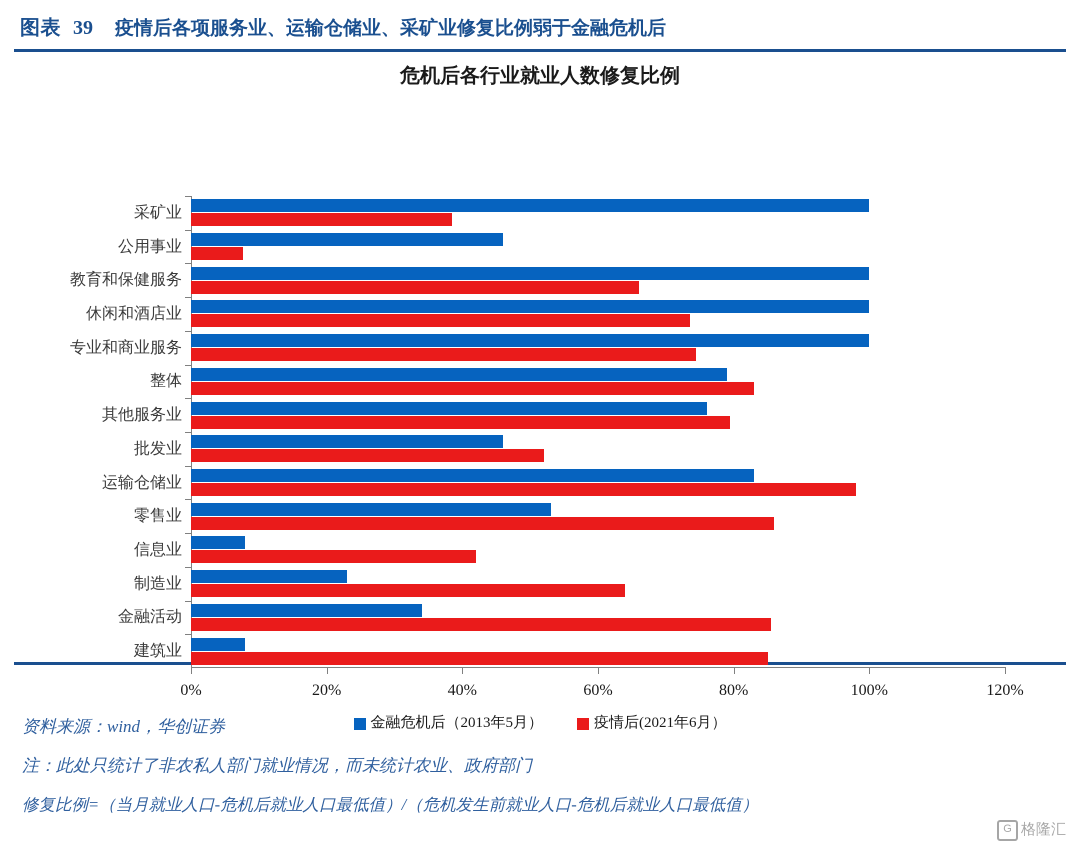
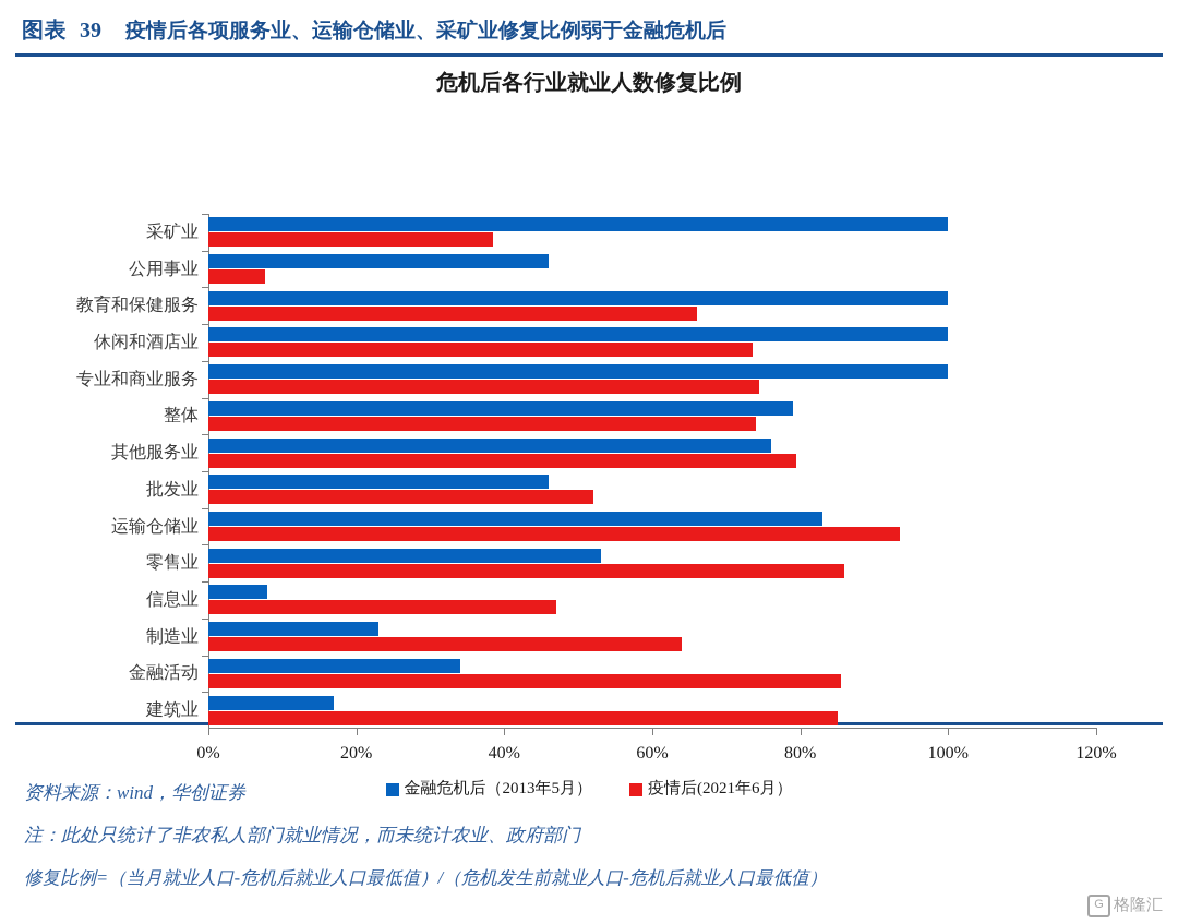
疫情后(2021年6月）/整体: 83% -> 74%
疫情后(2021年6月）/运输仓储业: 98% -> 94%
疫情后(2021年6月）/信息业: 42% -> 47%
金融危机后（2013年5月）/建筑业: 8% -> 17%
